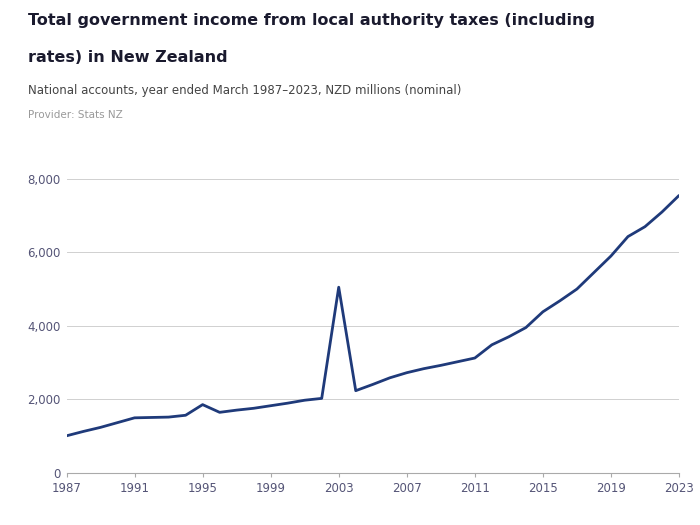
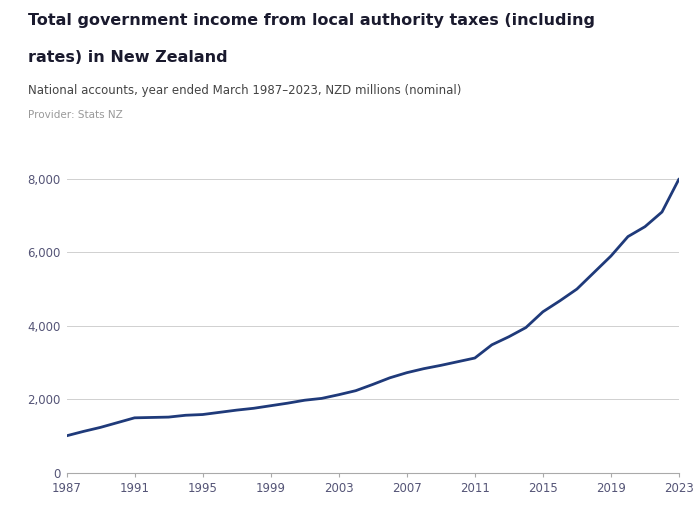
1995: 1,850 -> 1,580
2003: 5,050 -> 2,120
2023: 7,550 -> 8,000
